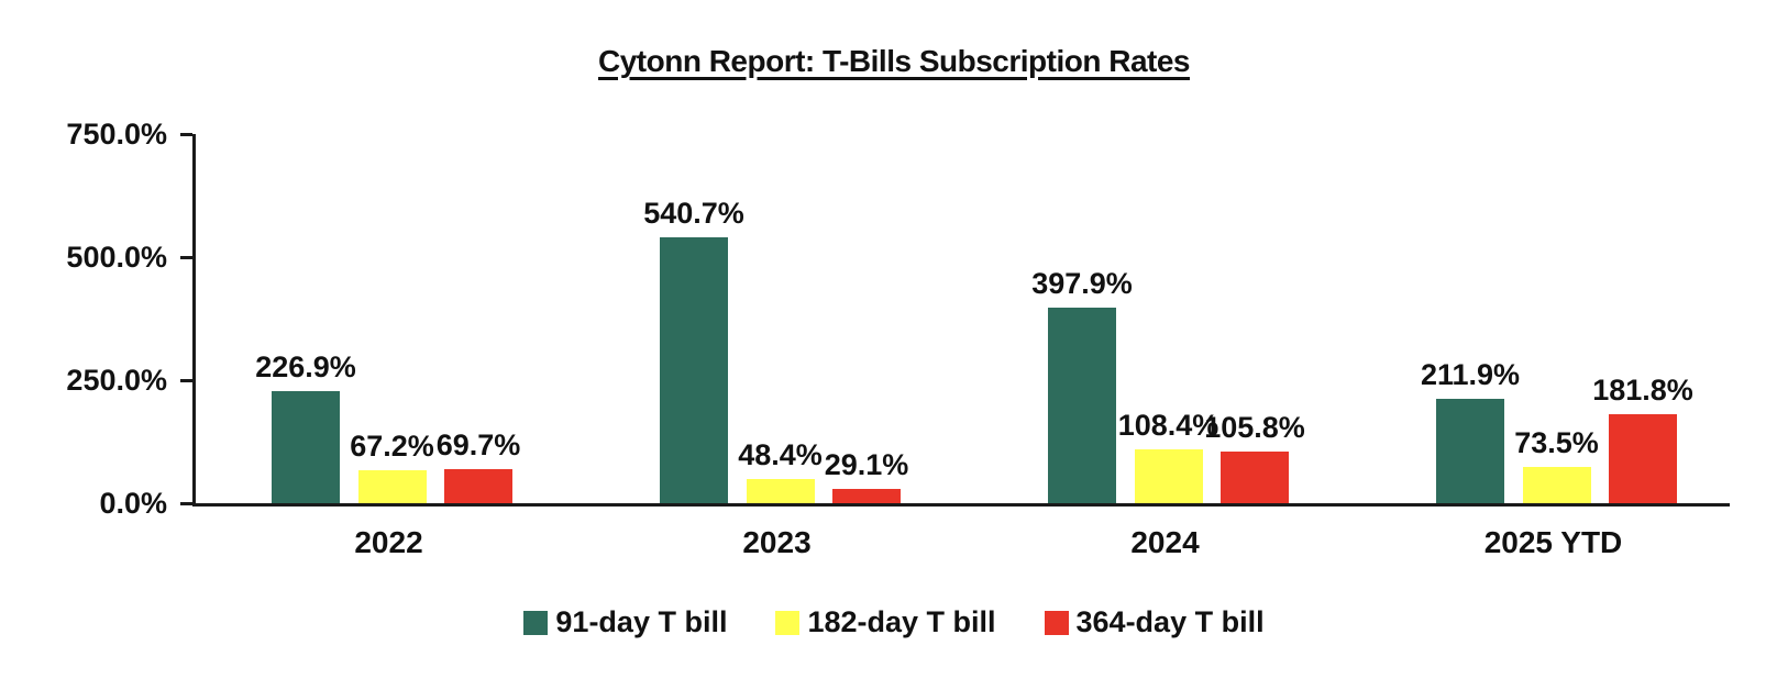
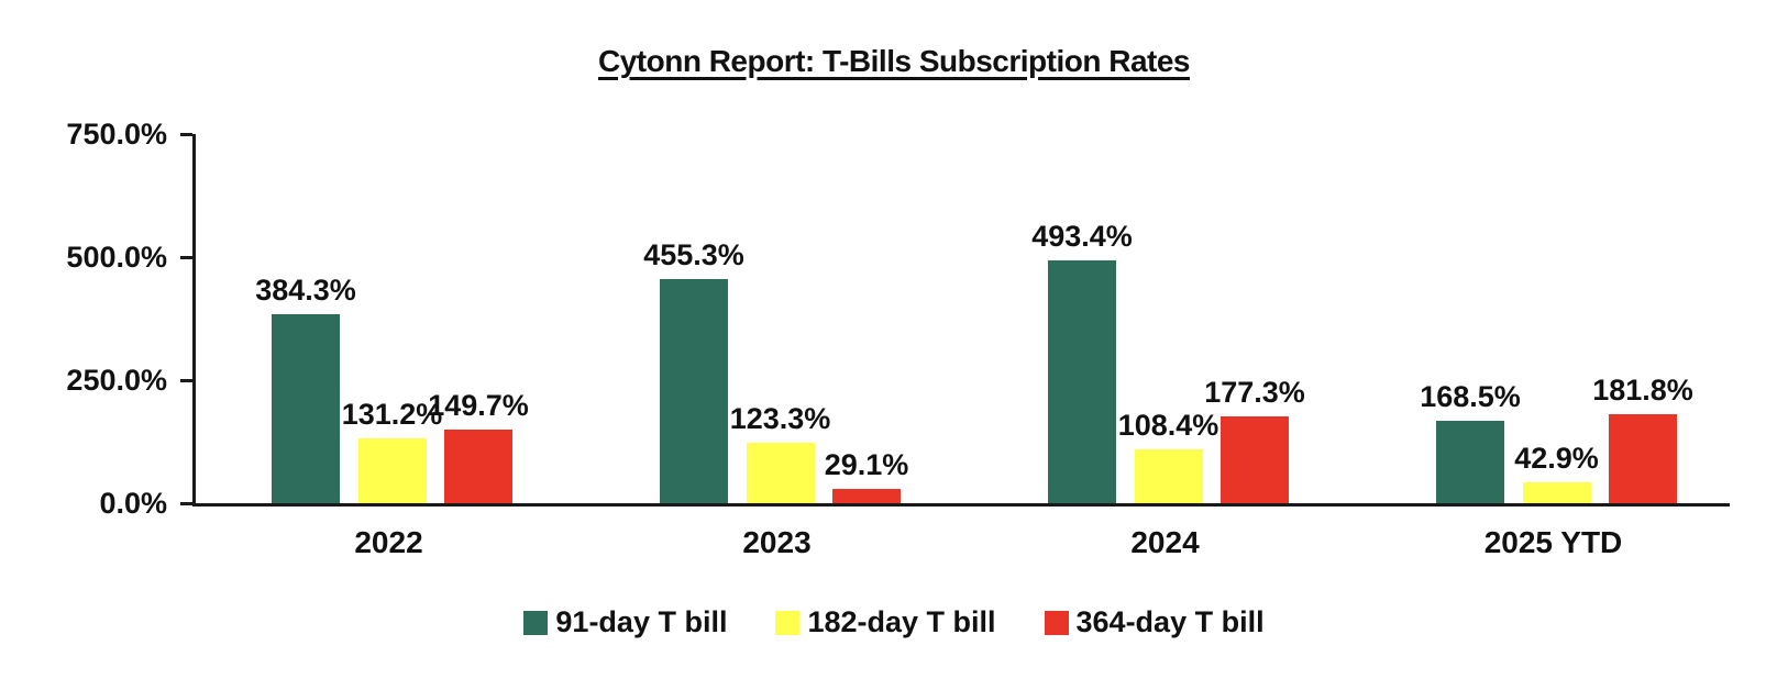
91-day T bill/2022: 226.9% -> 384.3%
182-day T bill/2022: 67.2% -> 131.2%
364-day T bill/2022: 69.7% -> 149.7%
91-day T bill/2023: 540.7% -> 455.3%
182-day T bill/2023: 48.4% -> 123.3%
91-day T bill/2024: 397.9% -> 493.4%
364-day T bill/2024: 105.8% -> 177.3%
91-day T bill/2025 YTD: 211.9% -> 168.5%
182-day T bill/2025 YTD: 73.5% -> 42.9%
